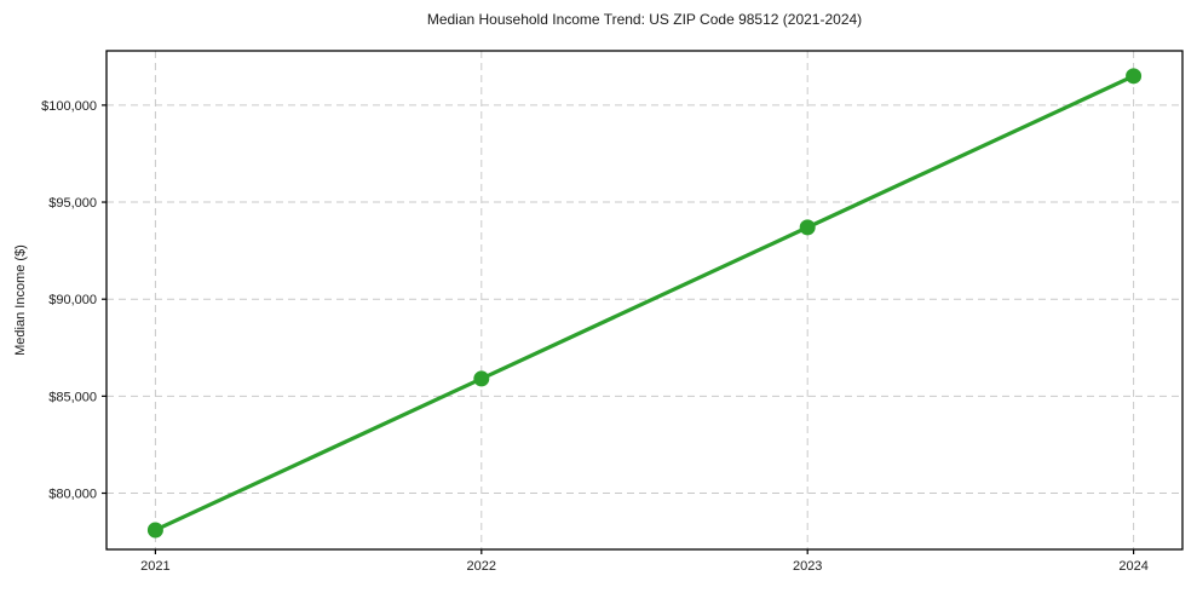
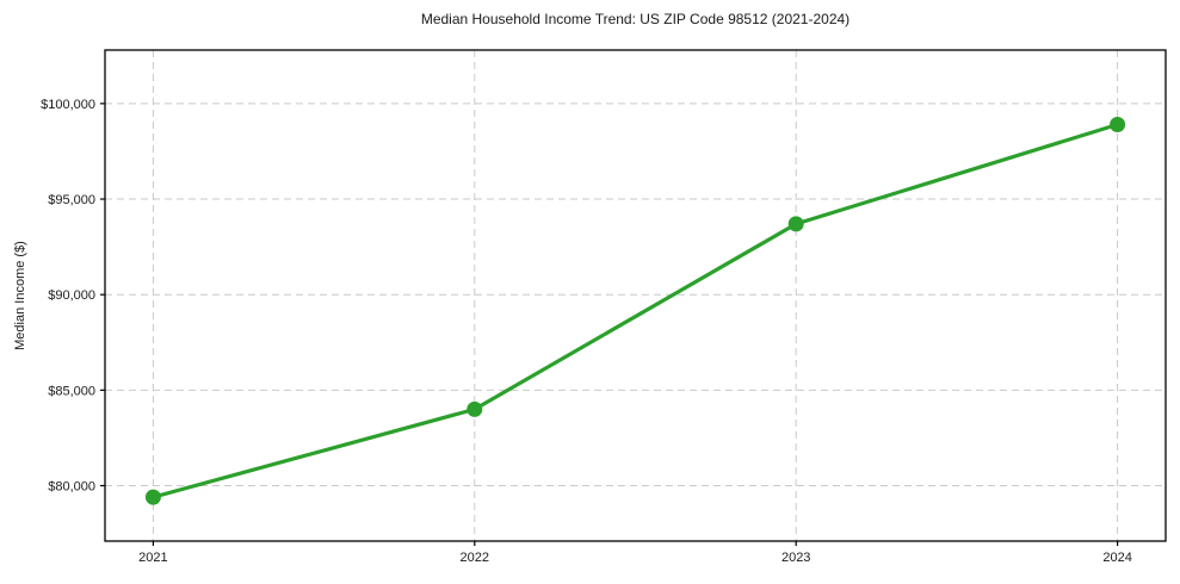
2021: $78100 -> $79400
2022: $85900 -> $84000
2024: $101500 -> $98900
